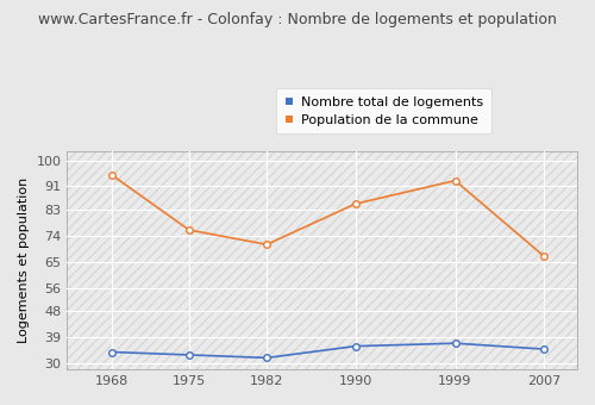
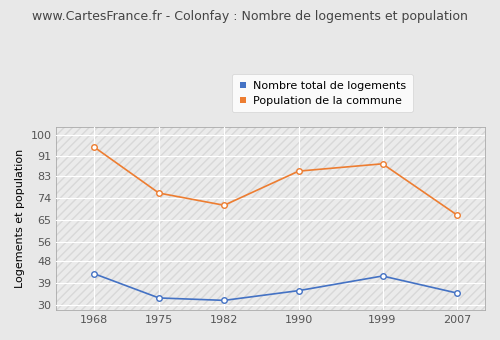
Nombre total de logements/1968: 34 -> 43
Nombre total de logements/1999: 37 -> 42
Population de la commune/1999: 93 -> 88
